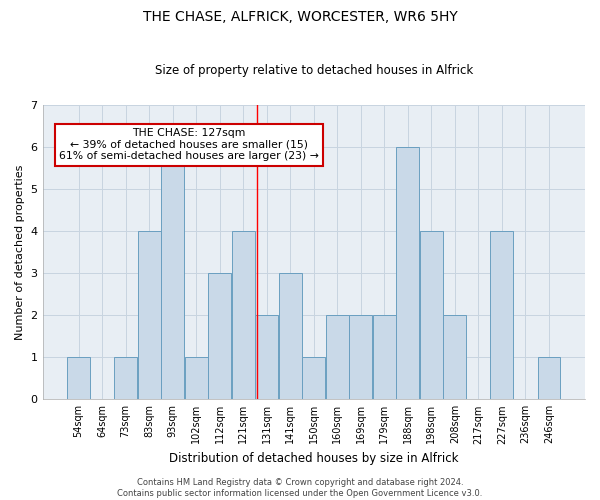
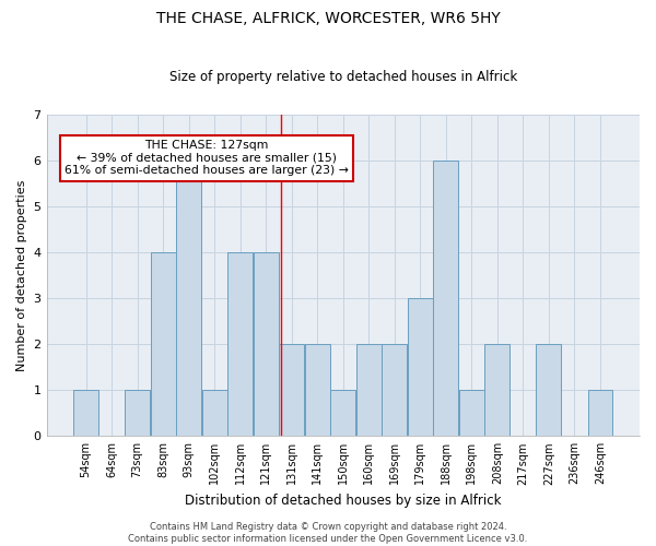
112sqm: 3 -> 4
141sqm: 3 -> 2
179sqm: 2 -> 3
198sqm: 4 -> 1
227sqm: 4 -> 2
